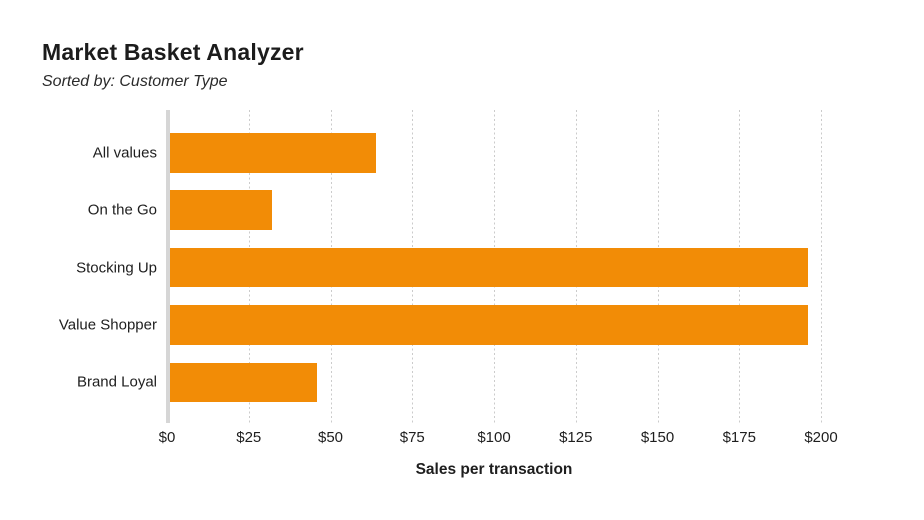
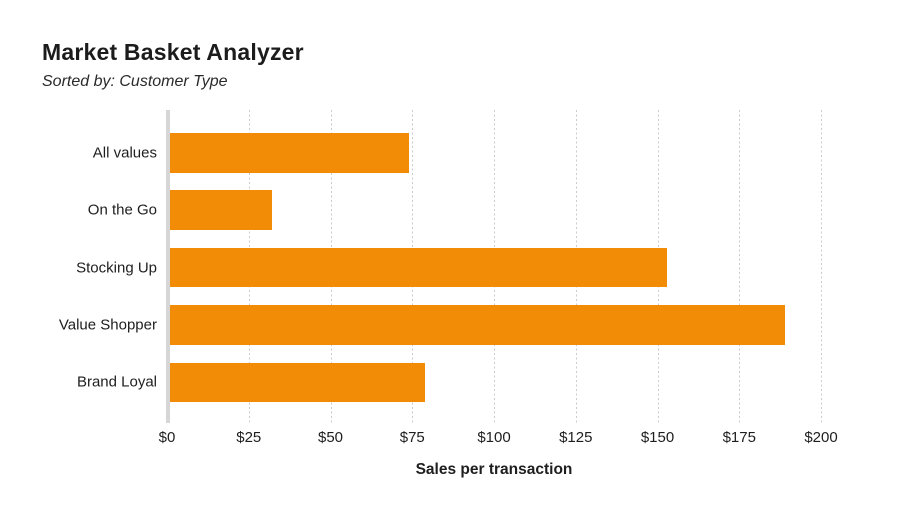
All values: $64 -> $74
Stocking Up: $196 -> $153
Value Shopper: $196 -> $189
Brand Loyal: $46 -> $79
